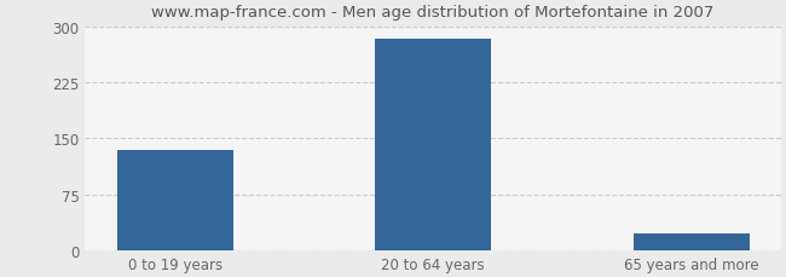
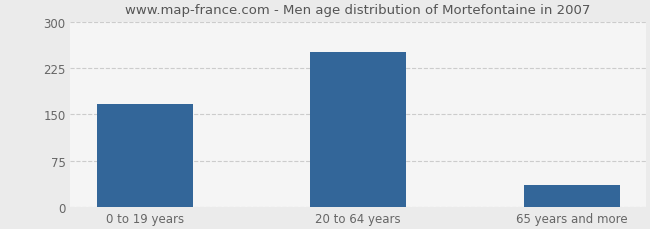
0 to 19 years: 135 -> 166
20 to 64 years: 283 -> 250
65 years and more: 22 -> 36
